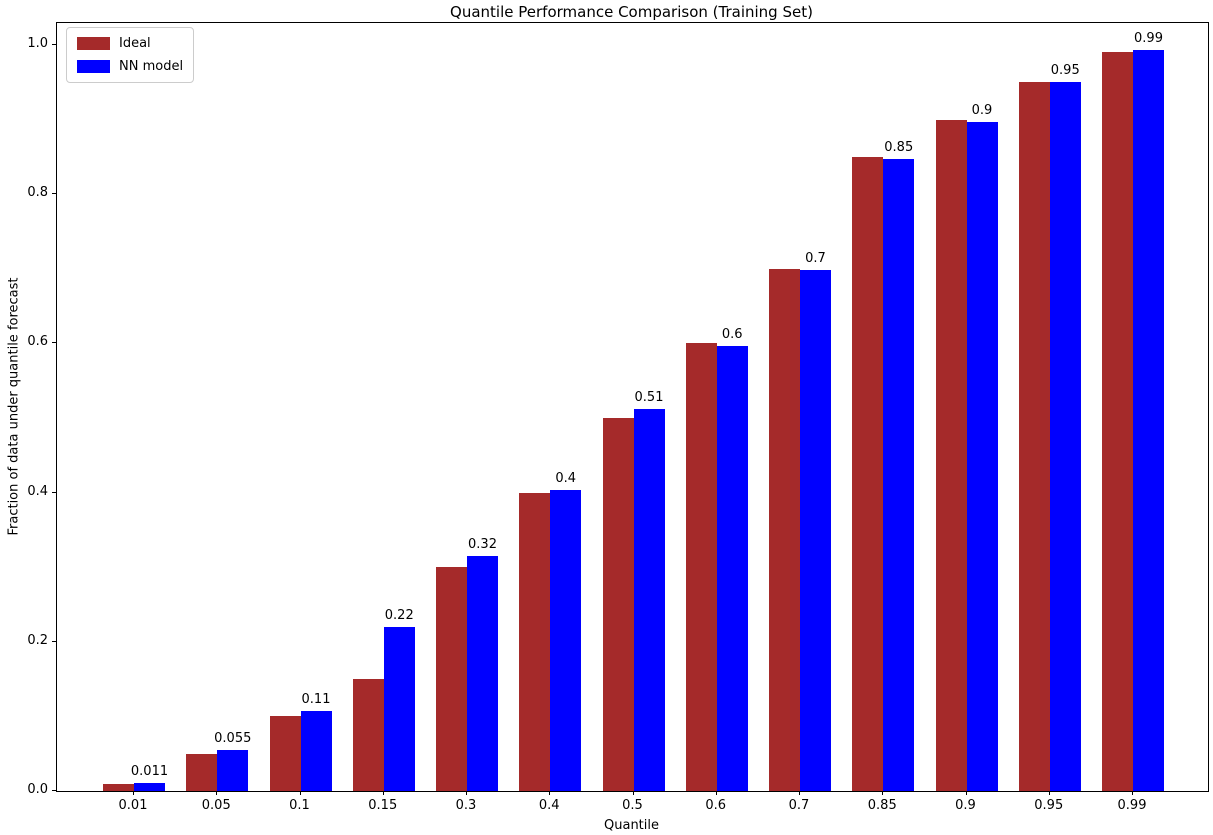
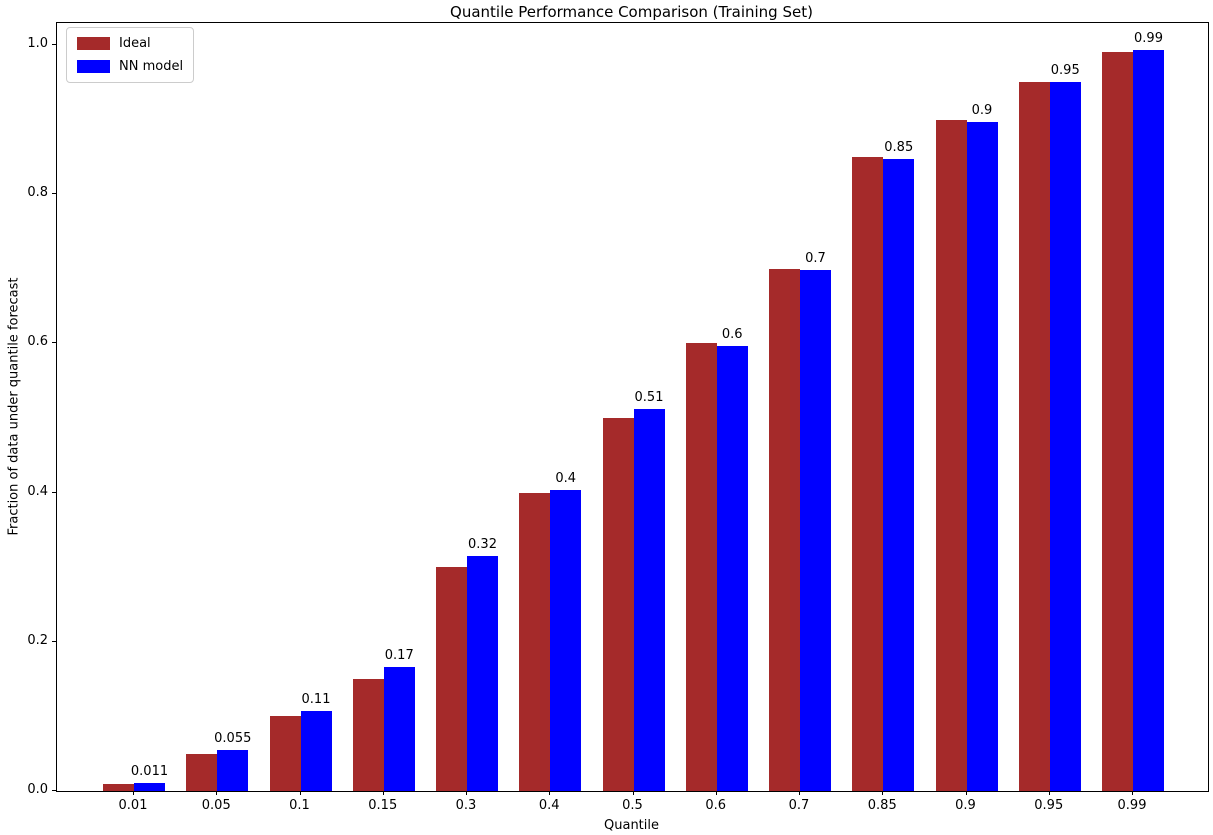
NN model/0.15: 0.22 -> 0.17
